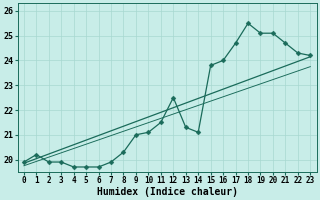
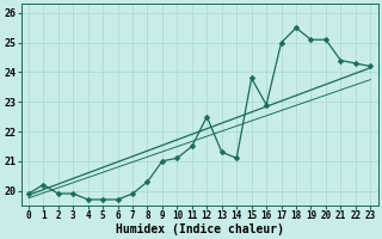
16: 24.0 -> 22.9
17: 24.7 -> 25.0
21: 24.7 -> 24.4
